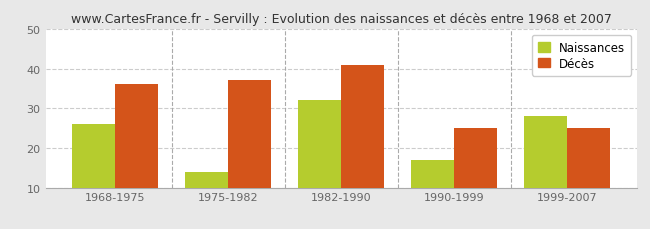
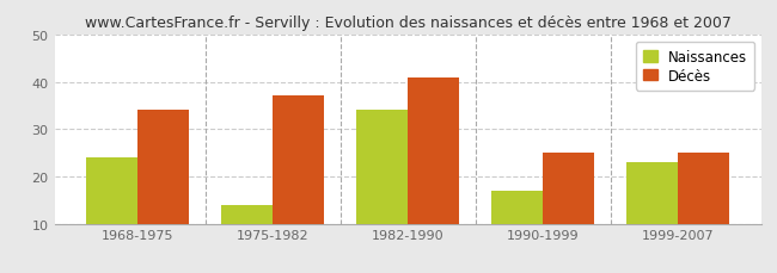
Naissances/1968-1975: 26 -> 24
Décès/1968-1975: 36 -> 34
Naissances/1982-1990: 32 -> 34
Naissances/1999-2007: 28 -> 23
